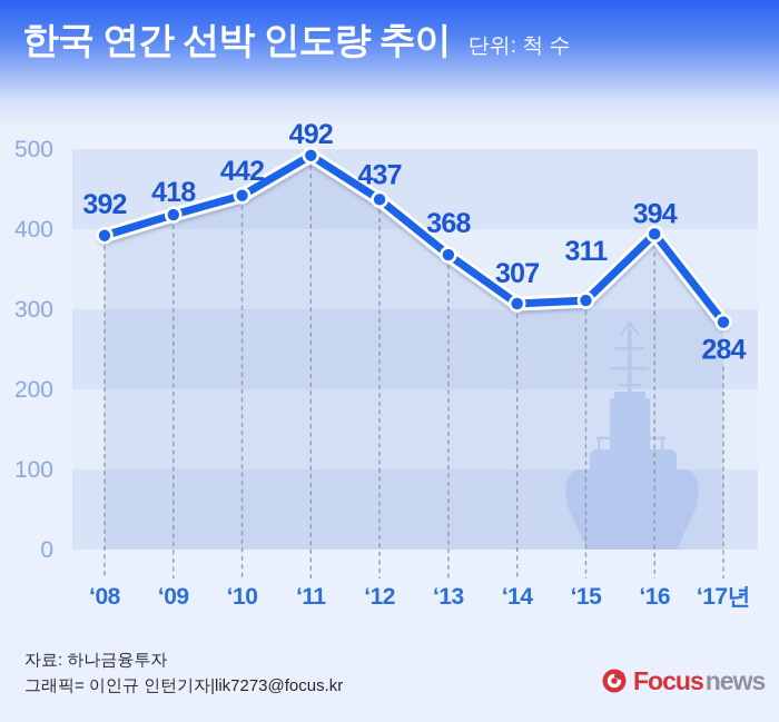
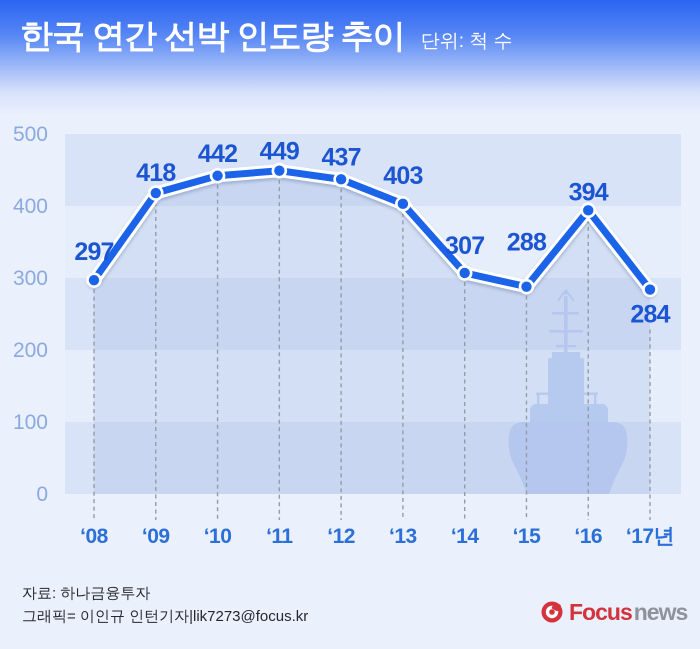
‘08: 392 -> 297
‘11: 492 -> 449
‘13: 368 -> 403
‘15: 311 -> 288
